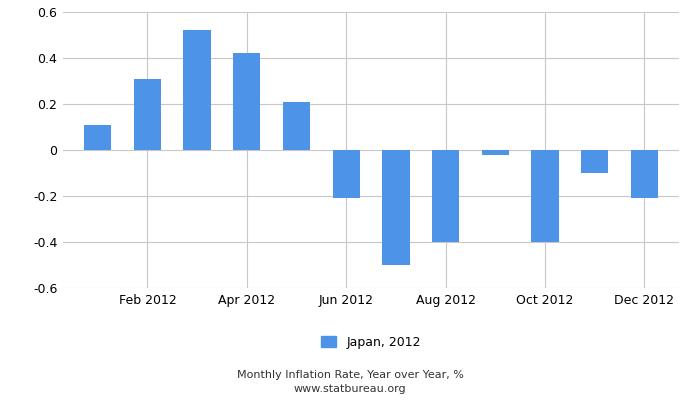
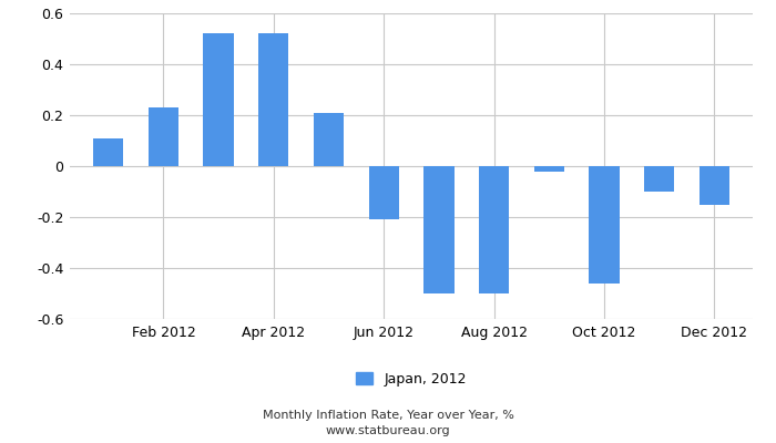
Feb 2012: 0.31 -> 0.23
Apr 2012: 0.42 -> 0.52
Aug 2012: -0.40 -> -0.50
Oct 2012: -0.40 -> -0.46
Dec 2012: -0.21 -> -0.15
